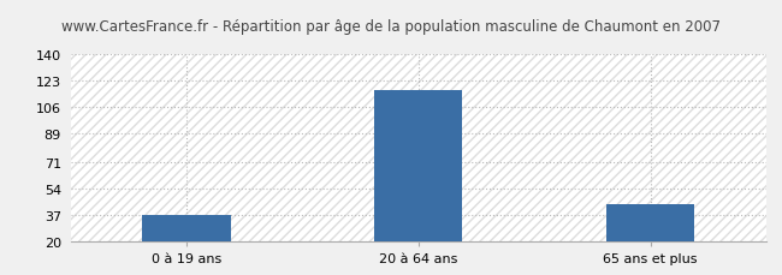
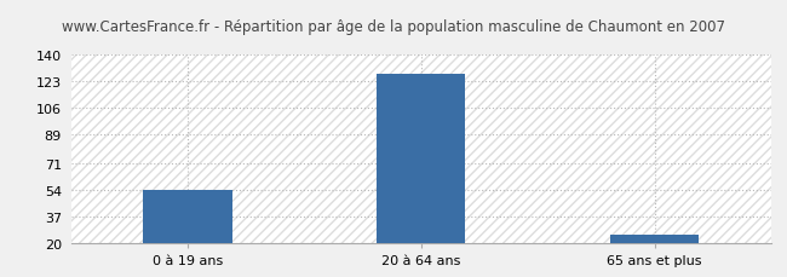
0 à 19 ans: 37 -> 54
20 à 64 ans: 117 -> 128
65 ans et plus: 44 -> 26
